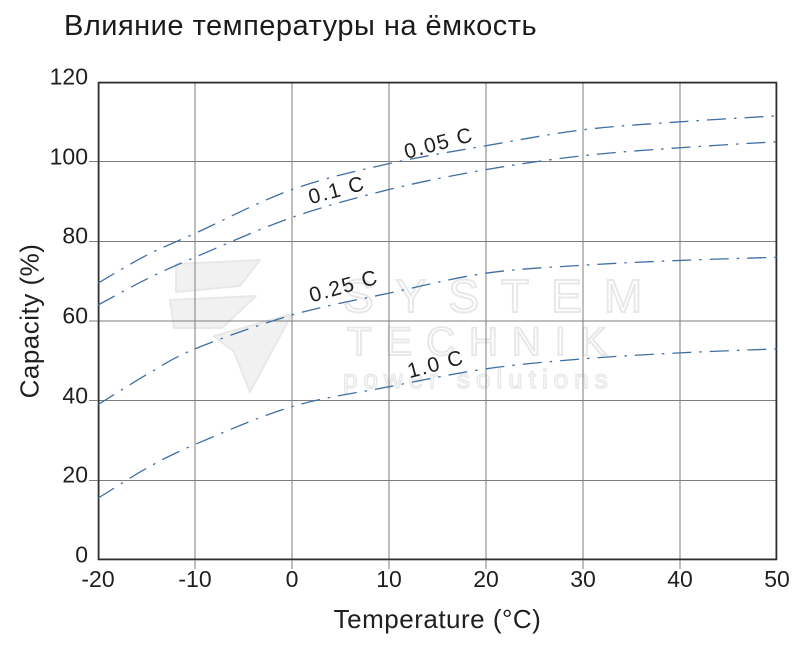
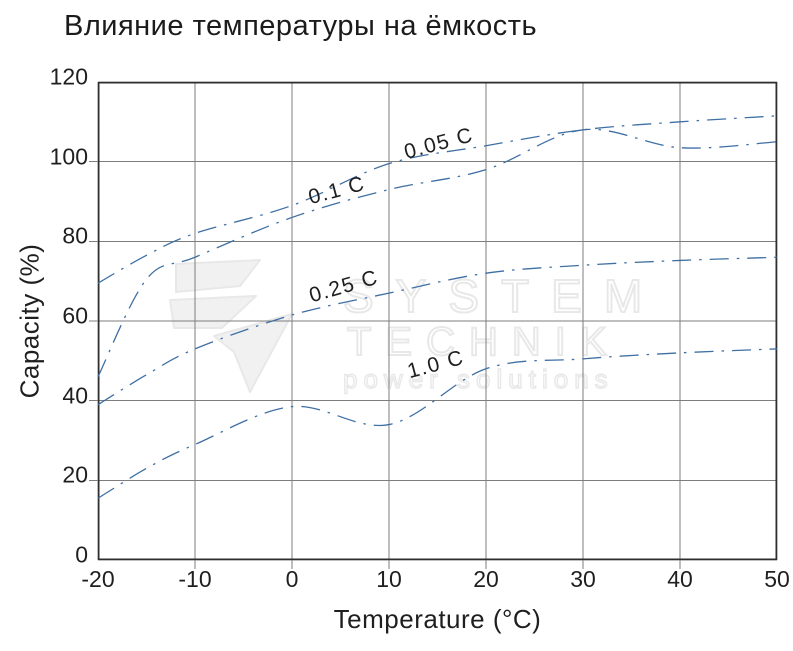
0.1 C/-20: 64 -> 46
0.05 C/0: 93 -> 89
1.0 C/10: 44 -> 34
0.1 C/30: 102 -> 108
